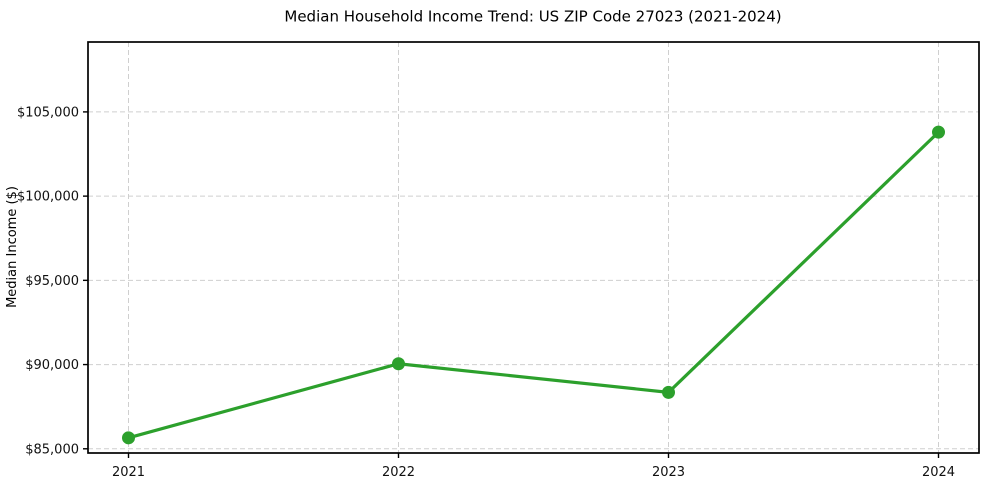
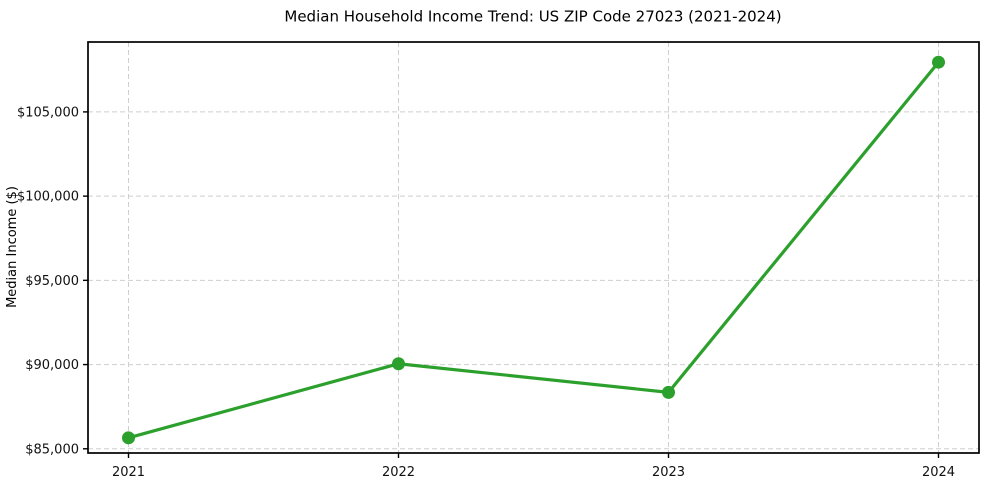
2024: $103800 -> $108000
